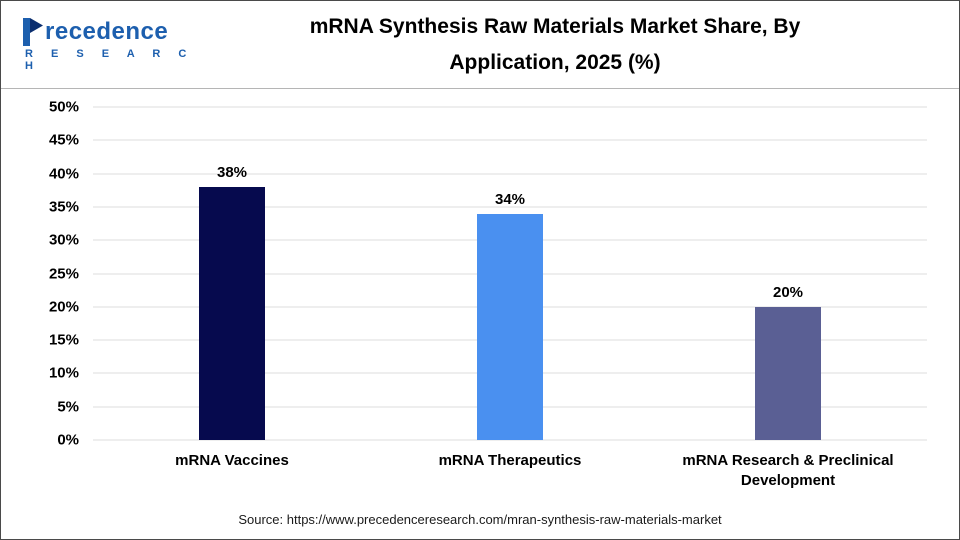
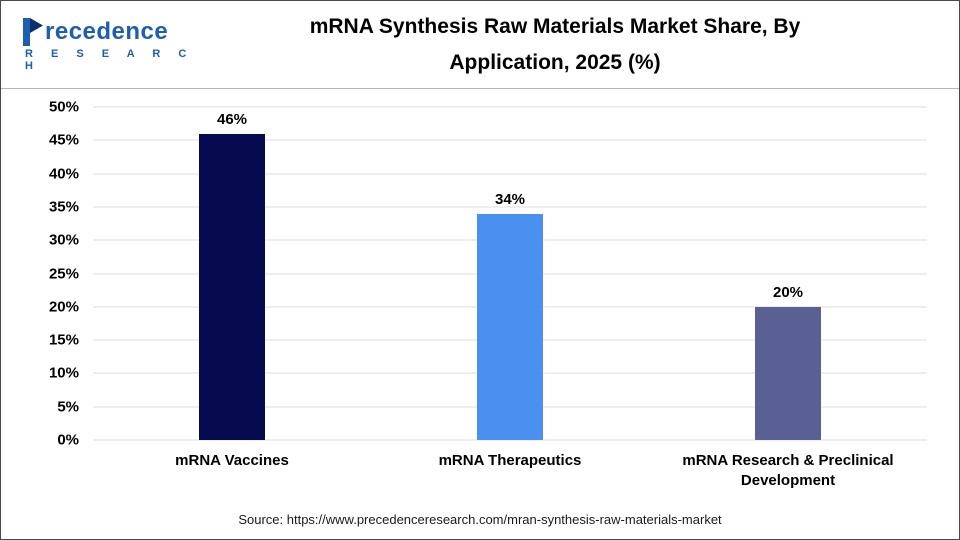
mRNA Vaccines: 38% -> 46%
